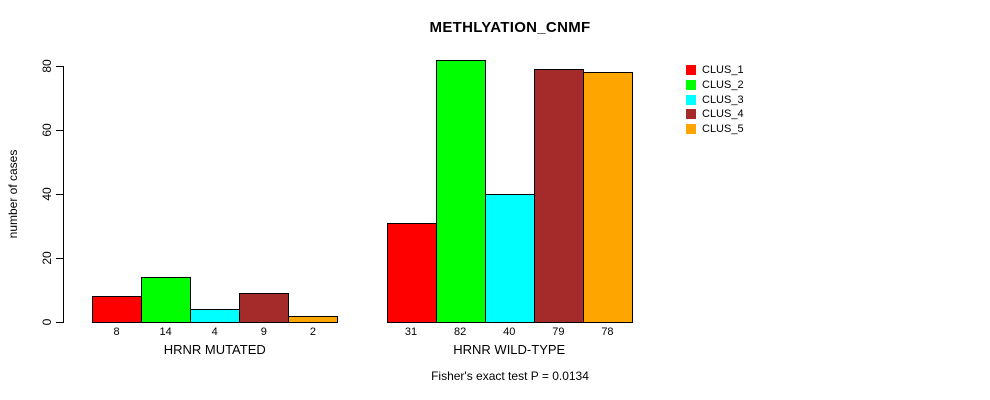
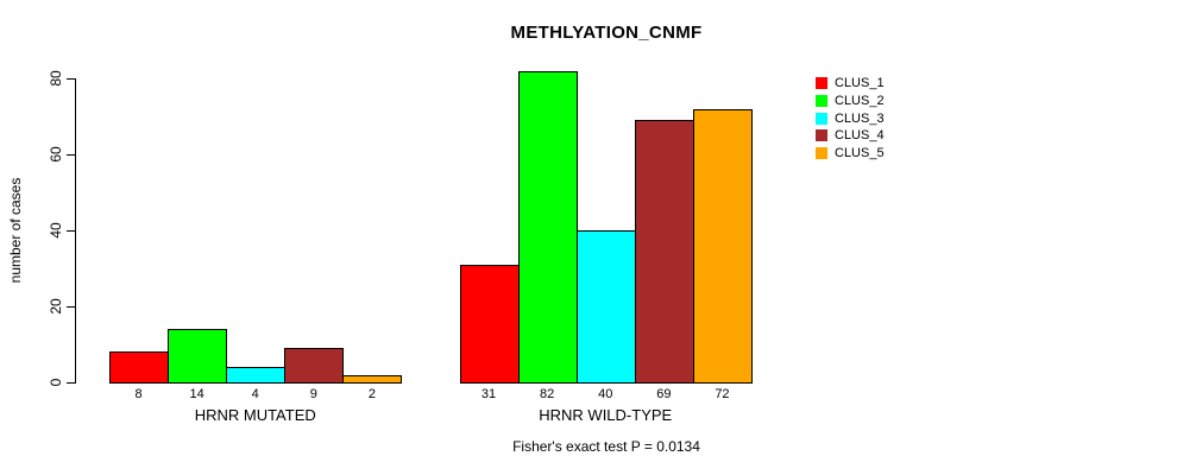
CLUS_4/HRNR WILD-TYPE: 79 -> 69
CLUS_5/HRNR WILD-TYPE: 78 -> 72
